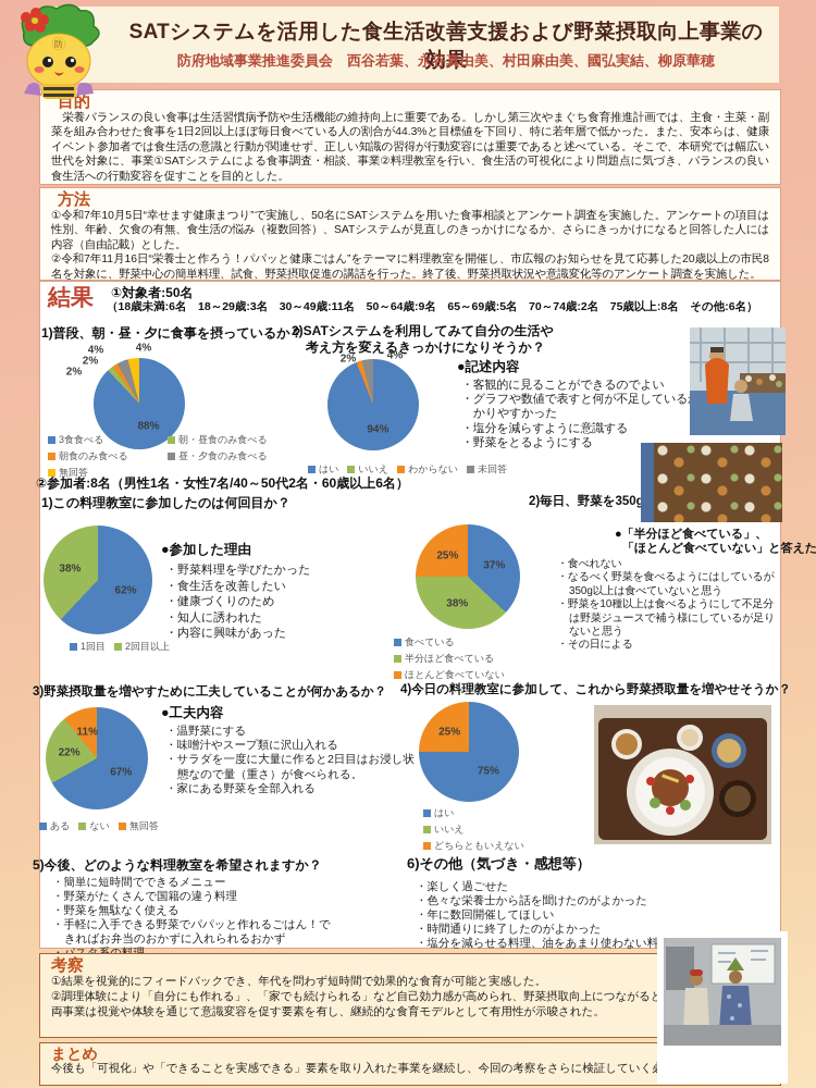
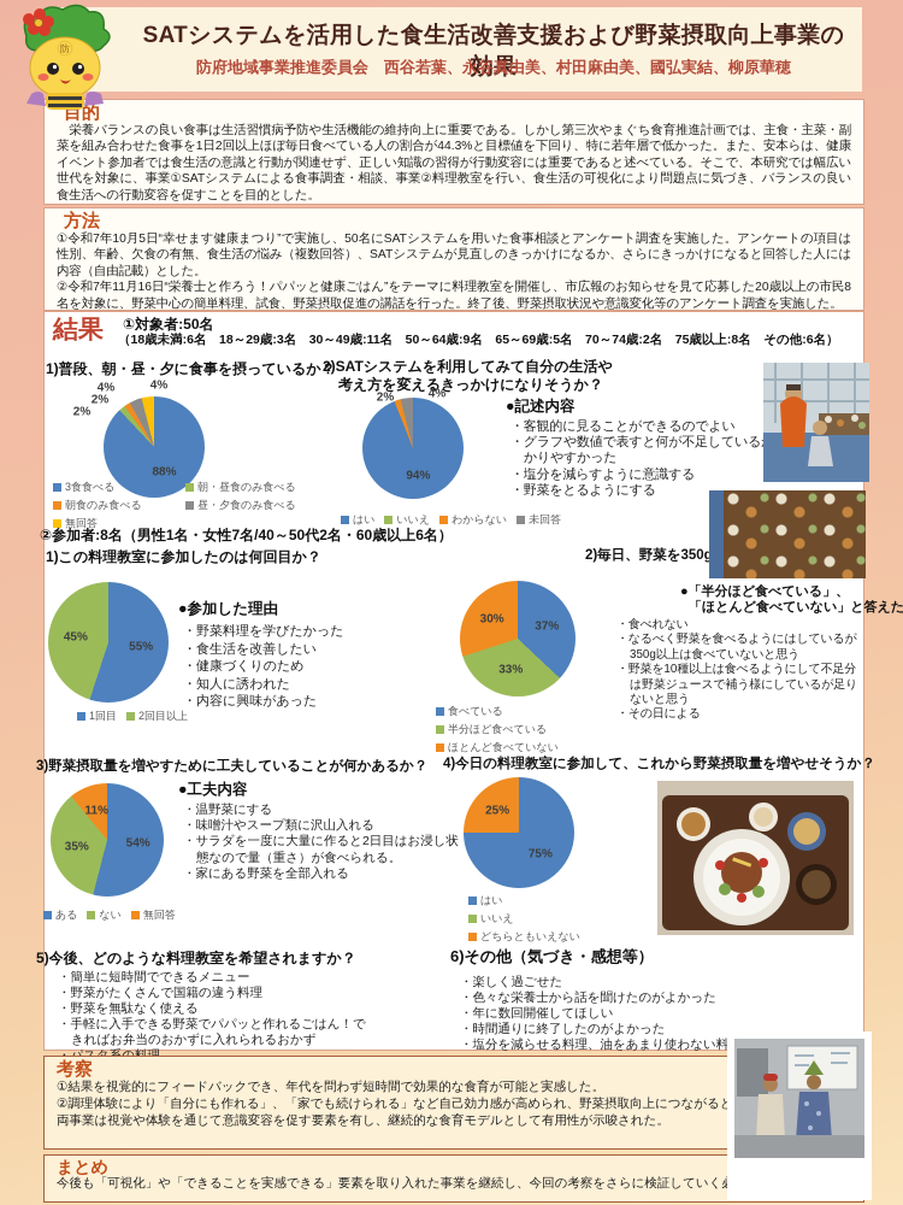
1)この料理教室に参加したのは何回目か？/1回目: 62% -> 55%
1)この料理教室に参加したのは何回目か？/2回目以上: 38% -> 45%
2)毎日、野菜を350g1日食べているか？/半分ほど食べている: 38% -> 33%
2)毎日、野菜を350g1日食べているか？/ほとんど食べていない: 25% -> 30%
3)野菜摂取量を増やすために工夫していることが何かあるか？/ある: 67% -> 54%
3)野菜摂取量を増やすために工夫していることが何かあるか？/ない: 22% -> 35%
